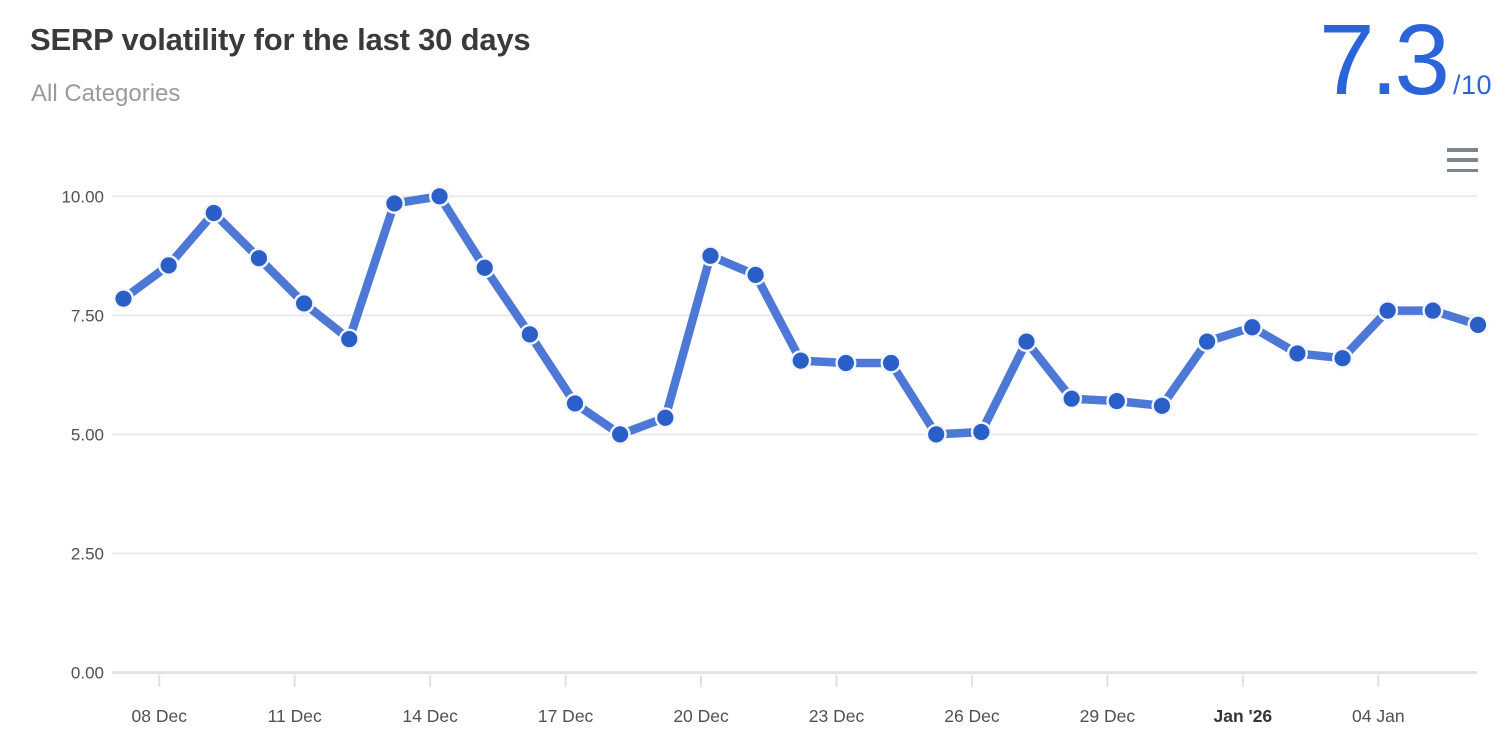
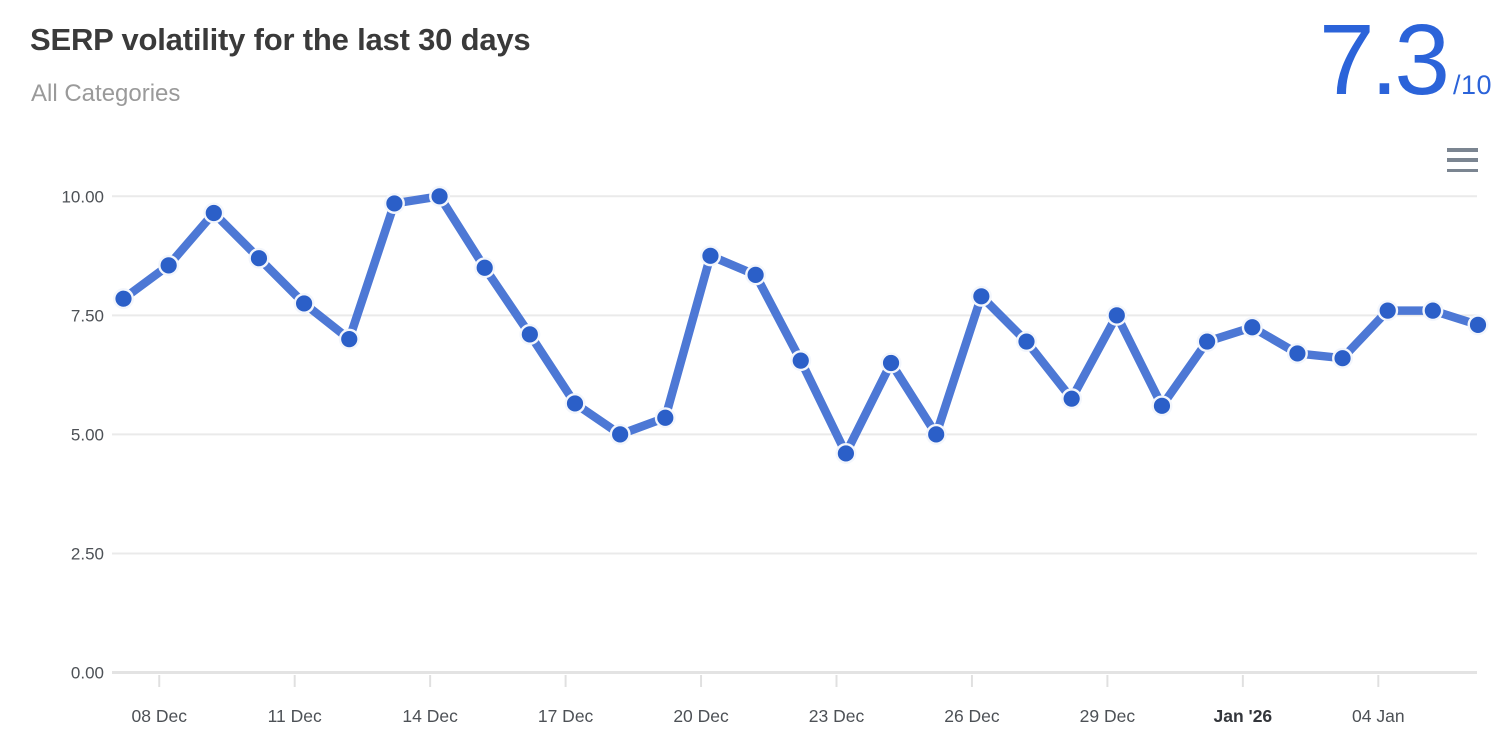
23 Dec: 6.5 -> 4.6
26 Dec: 5.0 -> 7.9
29 Dec: 5.7 -> 7.5
